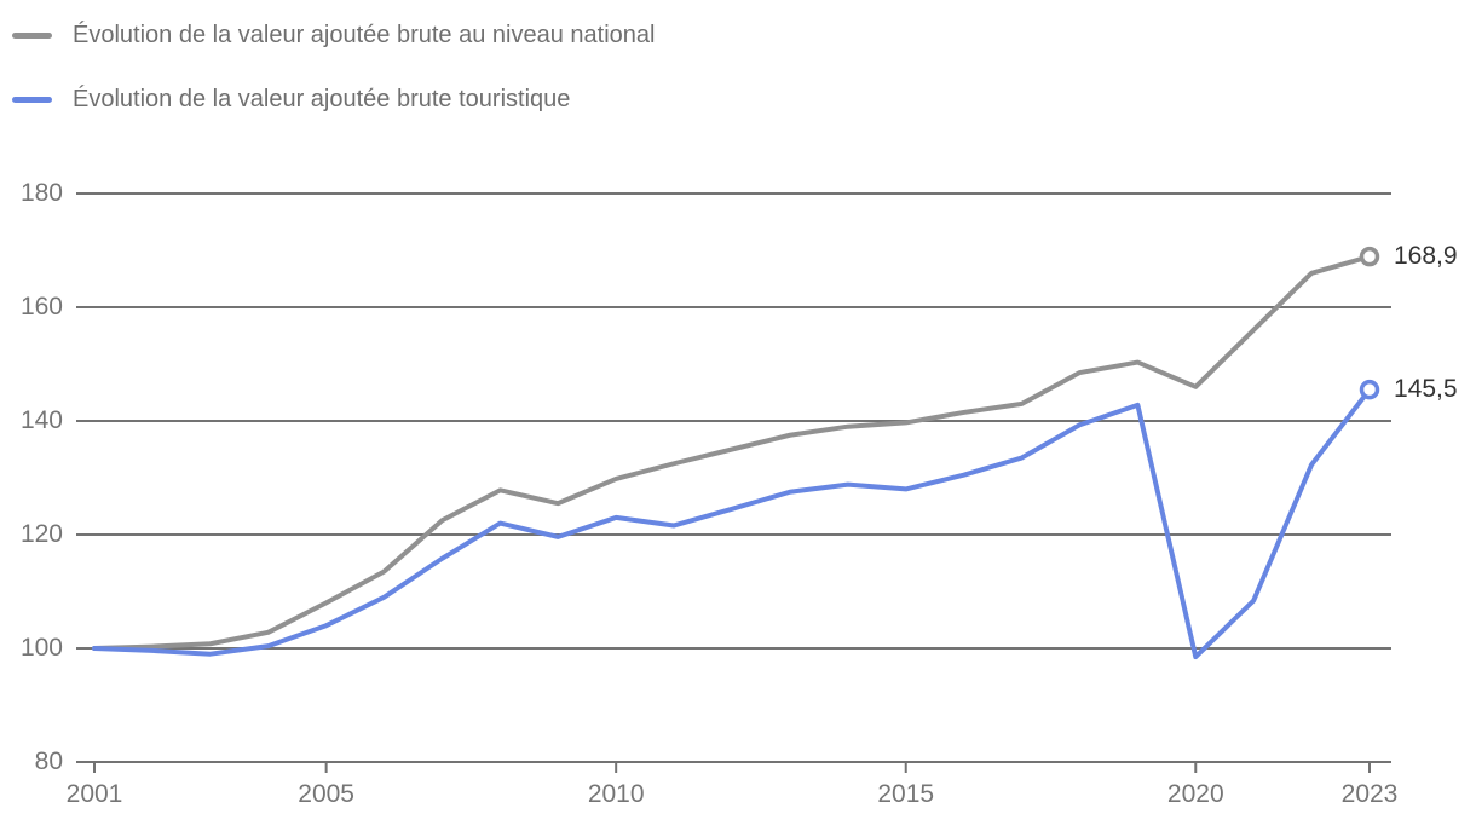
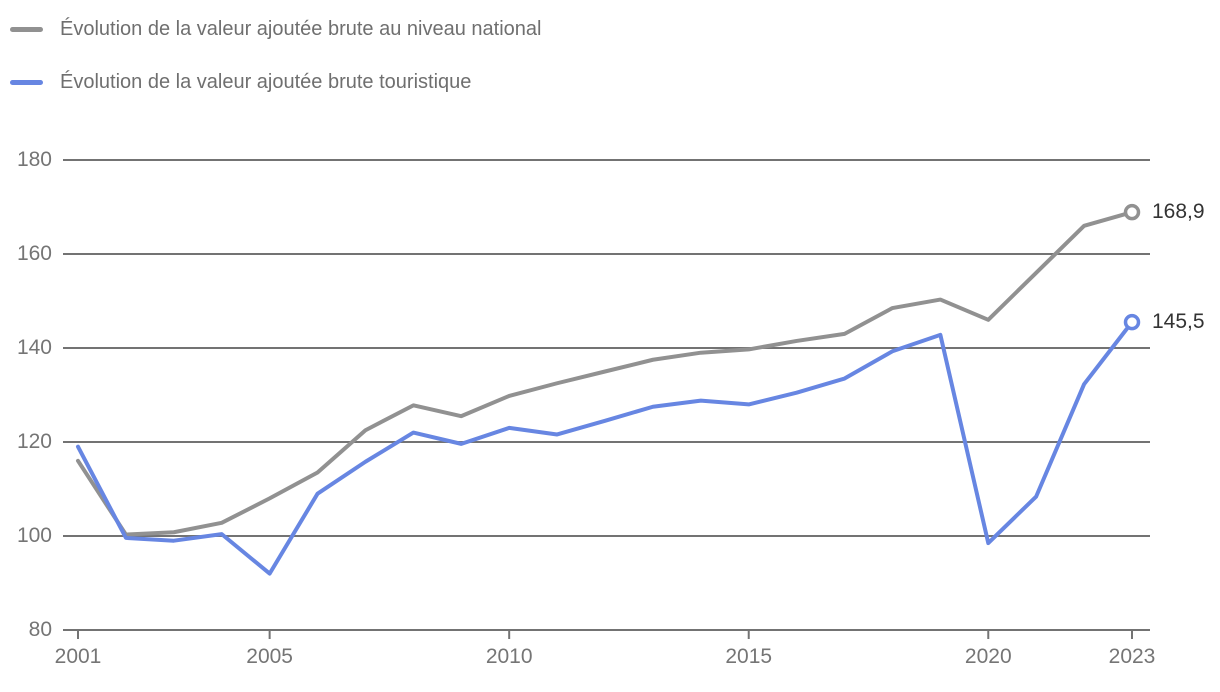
Évolution de la valeur ajoutée brute au niveau national/2001: 100 -> 116
Évolution de la valeur ajoutée brute touristique/2001: 100 -> 119
Évolution de la valeur ajoutée brute touristique/2005: 104 -> 92
